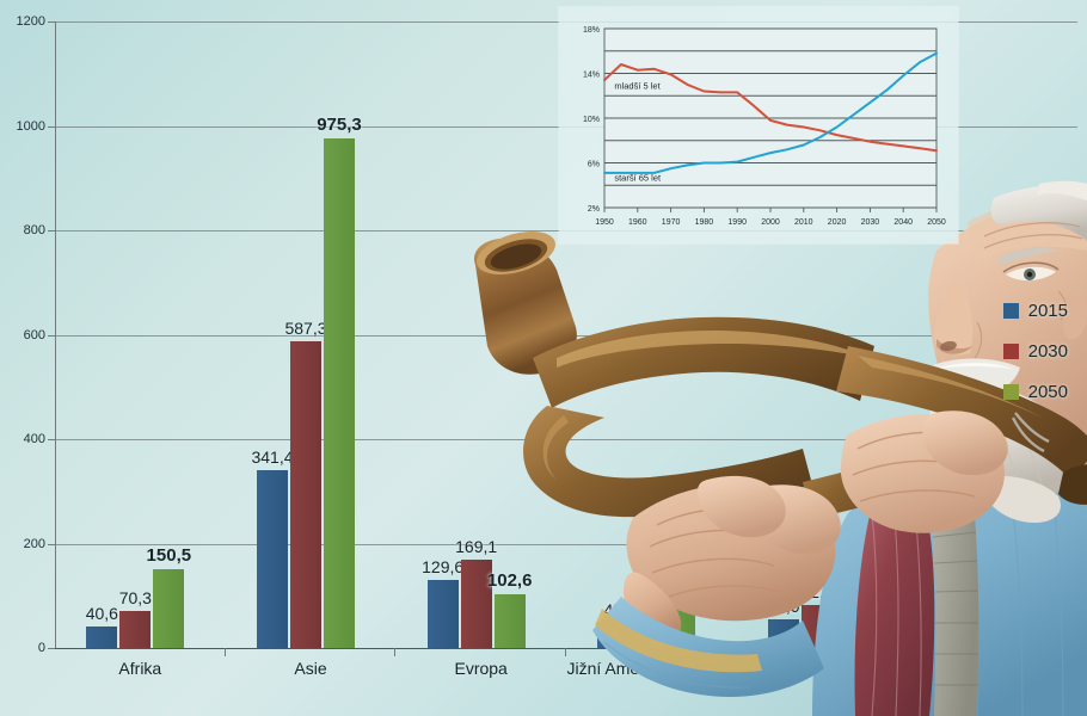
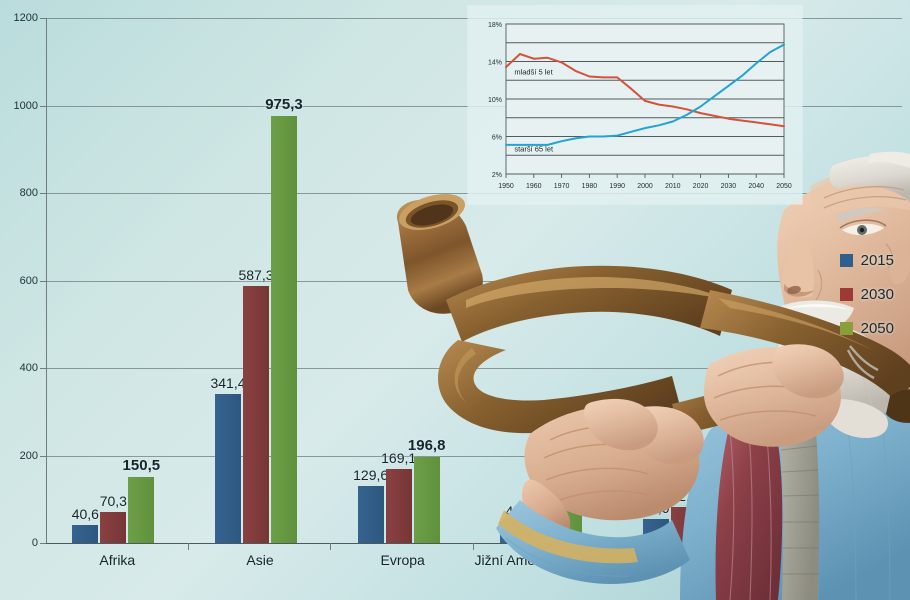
2050/Evropa: 102,6 -> 196,8
2050/Oceánie: 113,6 -> 9,5
